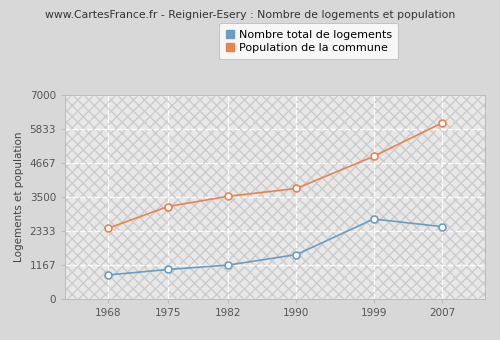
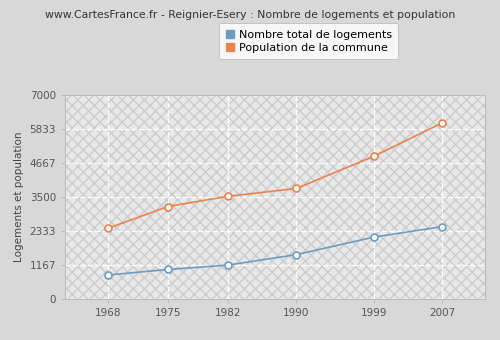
Nombre total de logements/1999: 2750 -> 2130
